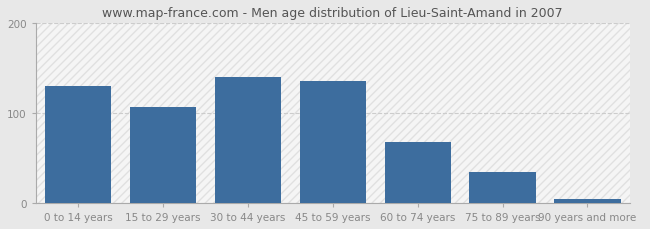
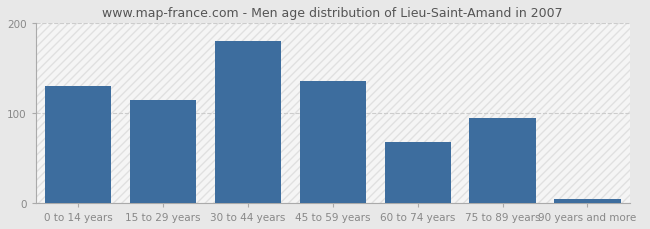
15 to 29 years: 107 -> 114
30 to 44 years: 140 -> 180
75 to 89 years: 35 -> 94
